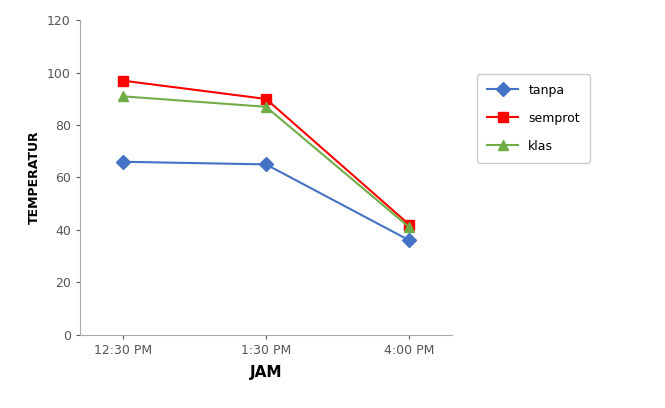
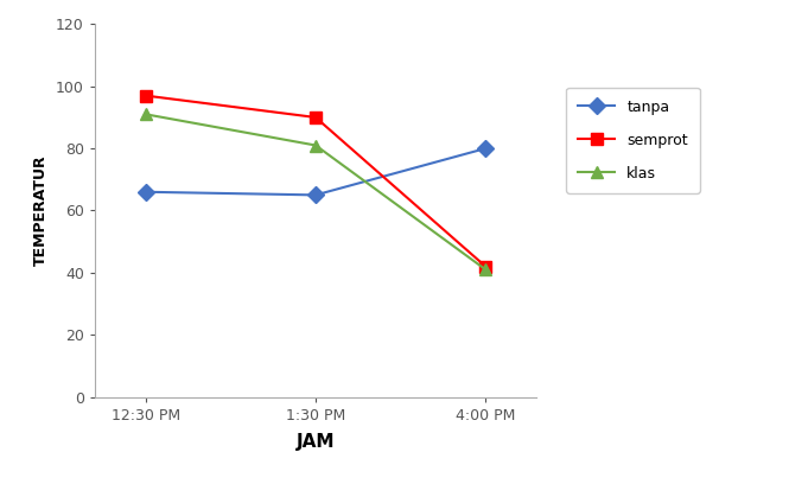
klas/1:30 PM: 87 -> 81
tanpa/4:00 PM: 36 -> 80
